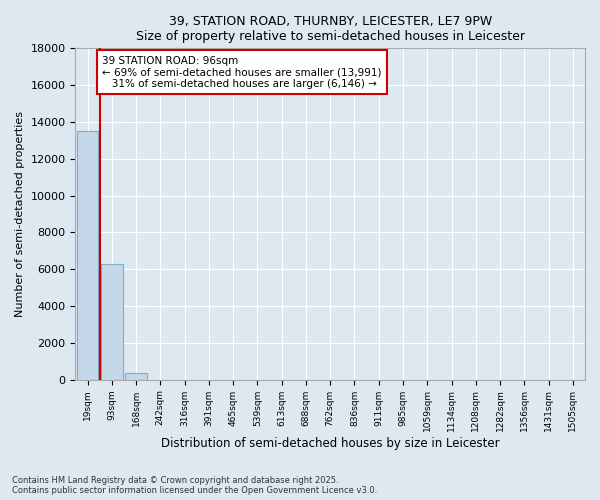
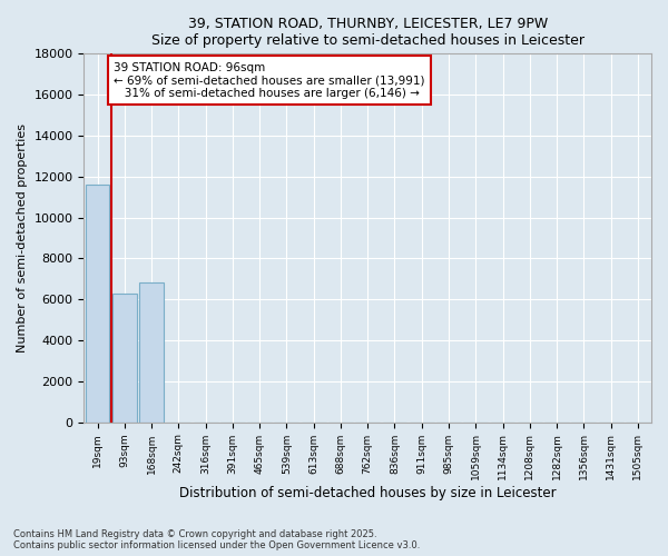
19sqm: 13500 -> 11600
168sqm: 400 -> 6800
